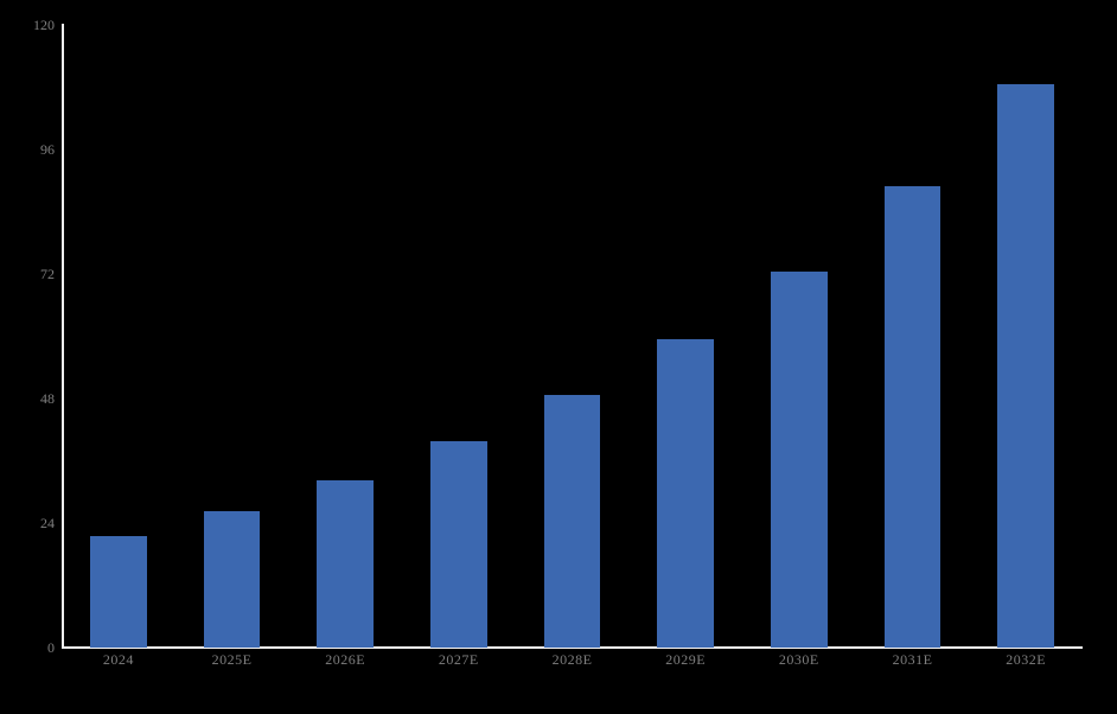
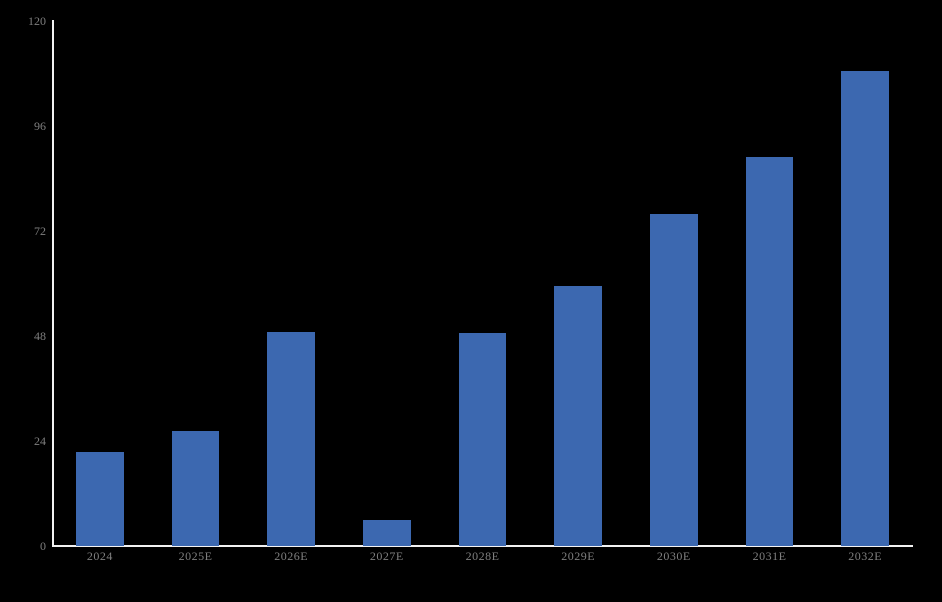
2026E: 32 -> 49
2027E: 40 -> 6
2030E: 72 -> 76
